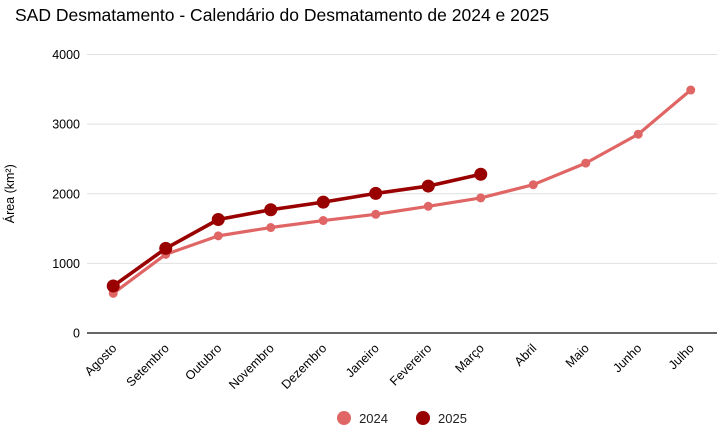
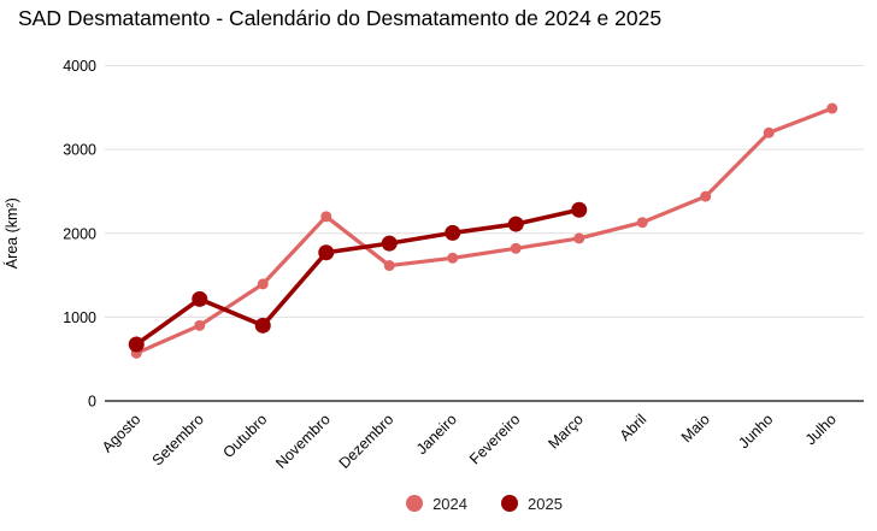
2024/Setembro: 1100 -> 900
2025/Outubro: 1600 -> 900
2024/Novembro: 1500 -> 2200
2024/Junho: 2900 -> 3200
